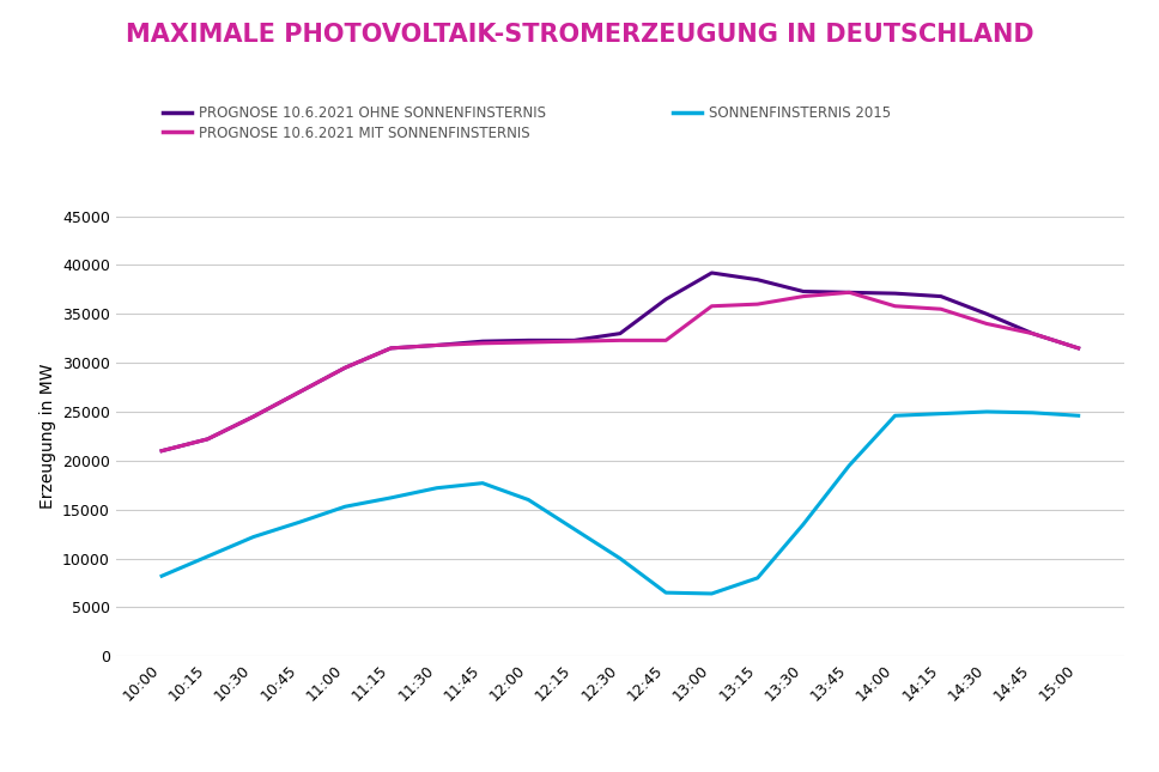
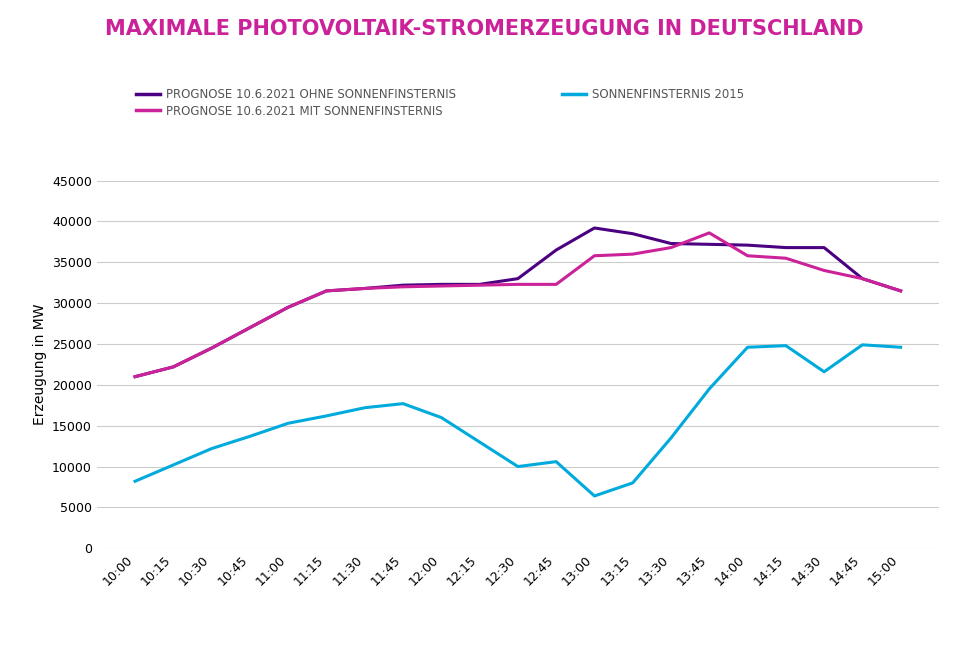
SONNENFINSTERNIS 2015/12:45: 6500 -> 10600
PROGNOSE 10.6.2021 MIT SONNENFINSTERNIS/13:45: 37200 -> 38600
PROGNOSE 10.6.2021 OHNE SONNENFINSTERNIS/14:30: 35000 -> 36800
SONNENFINSTERNIS 2015/14:30: 25000 -> 21600
